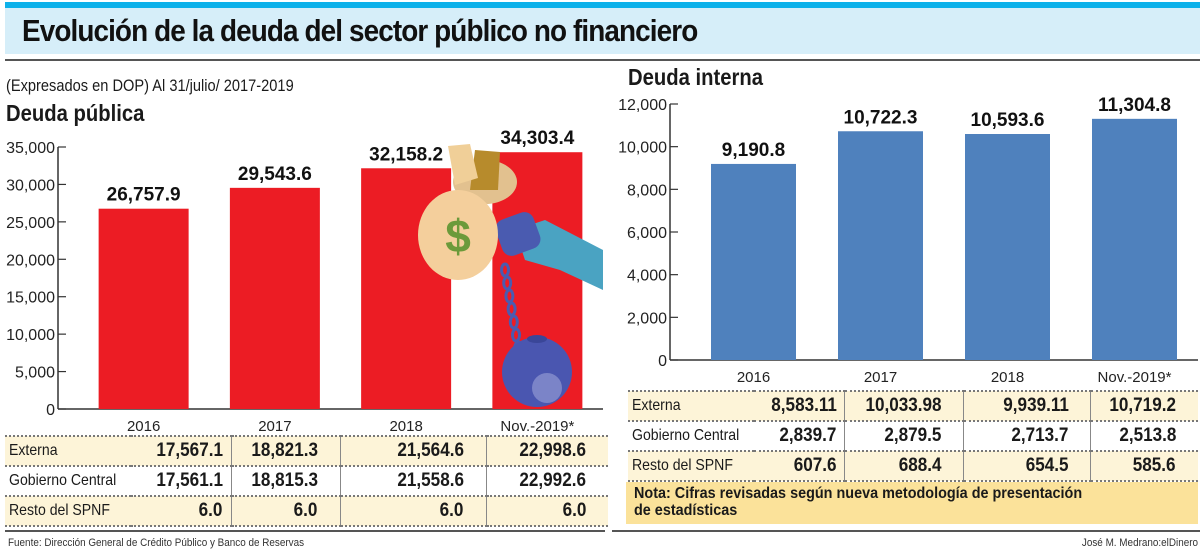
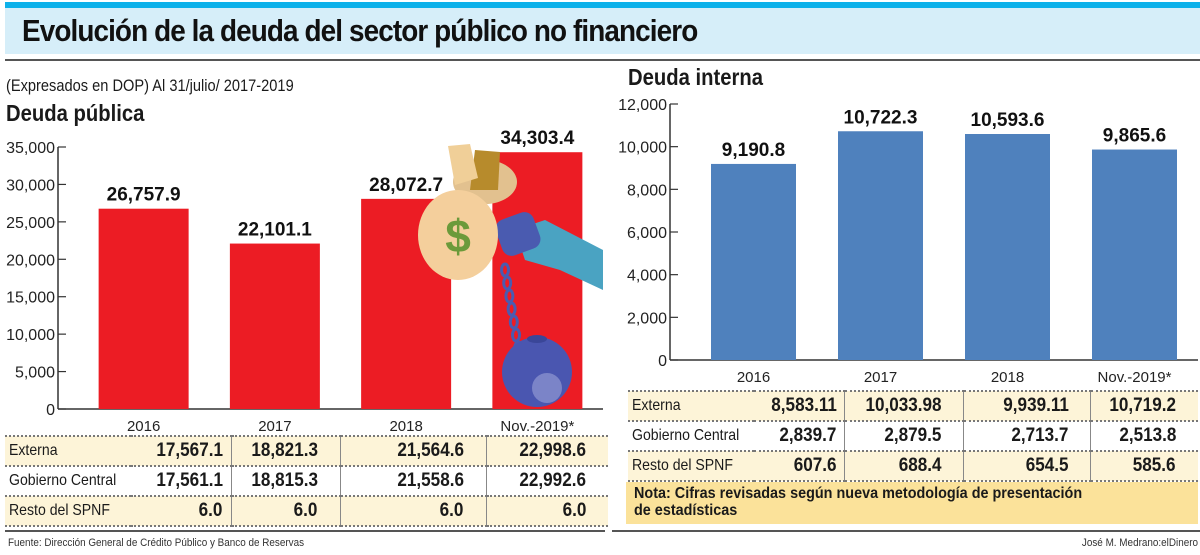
Deuda pública/2017: 29,543.6 -> 22,101.1
Deuda pública/2018: 32,158.2 -> 28,072.7
Deuda interna/Nov.-2019*: 11,304.8 -> 9,865.6
